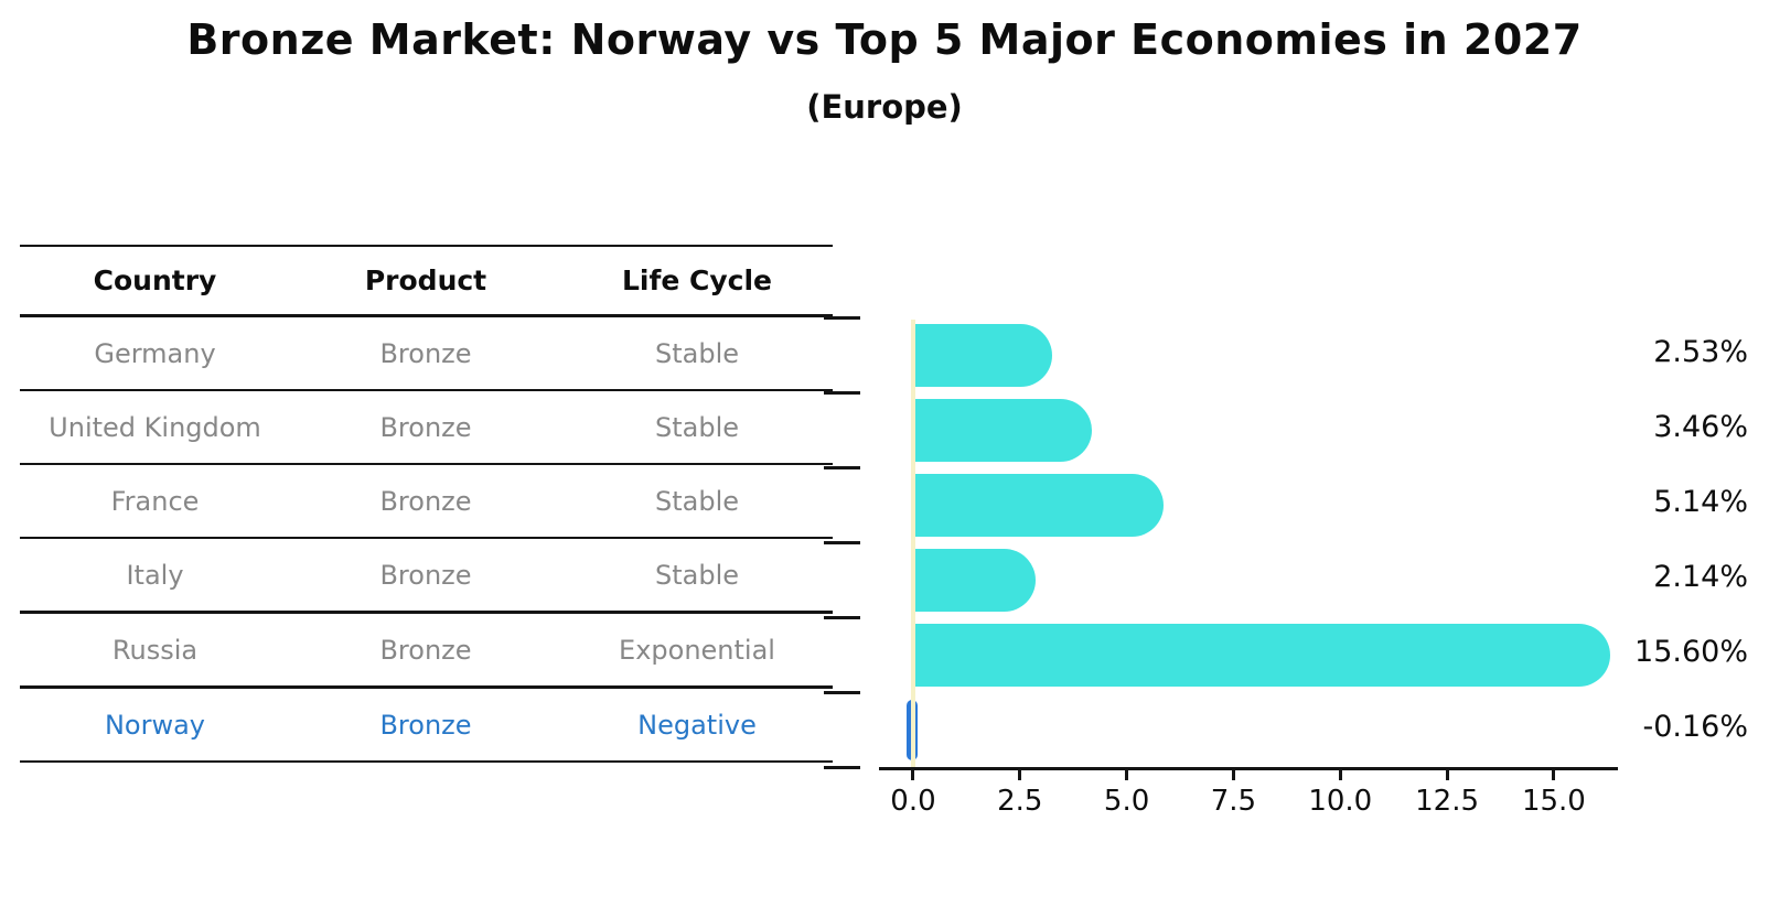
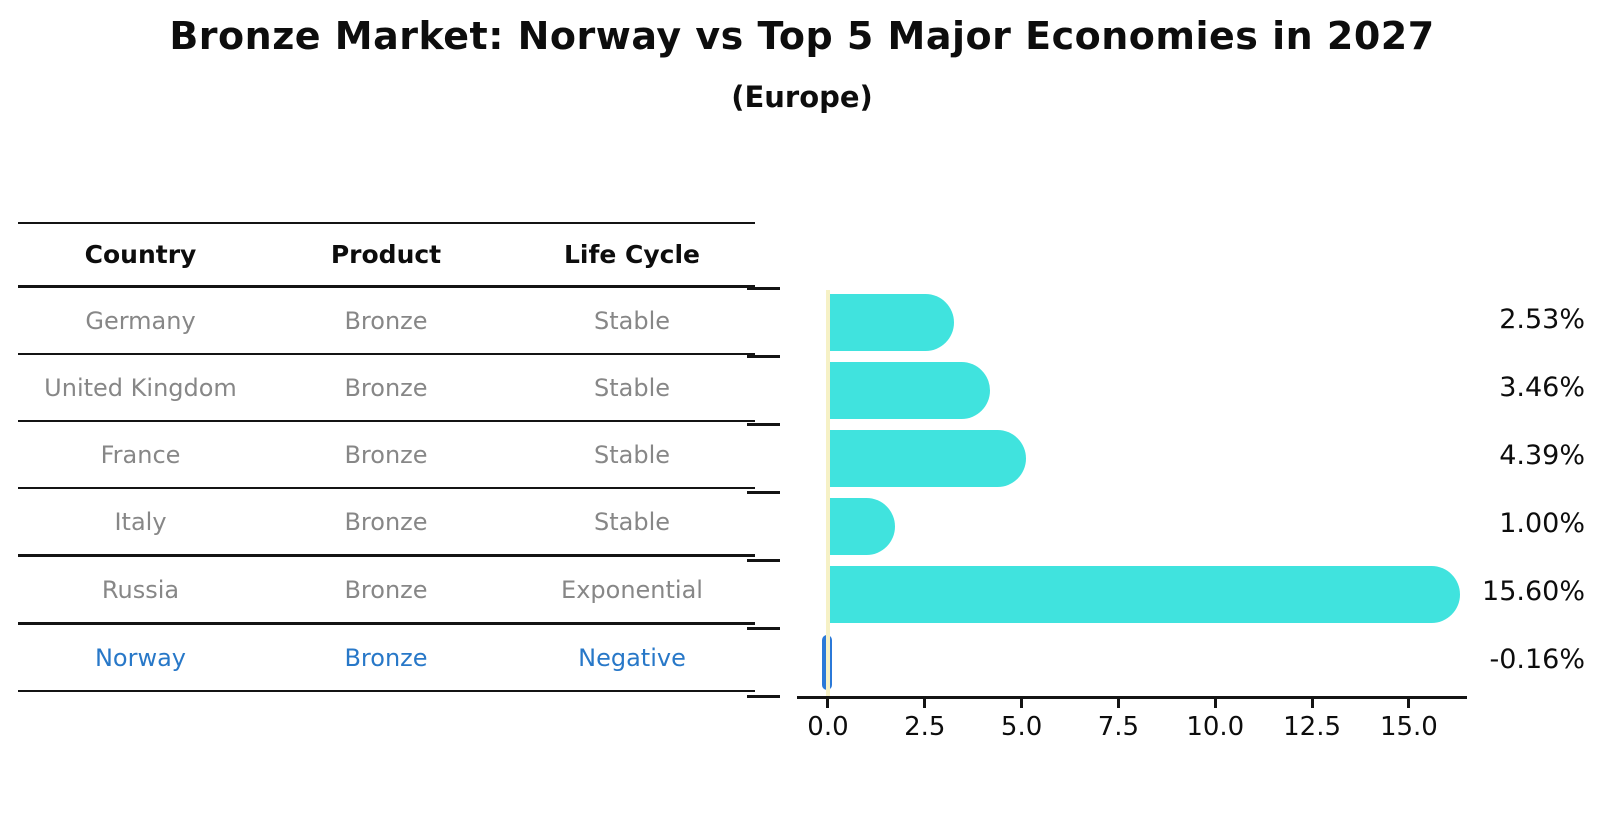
France: 5.14% -> 4.39%
Italy: 2.14% -> 1.00%
